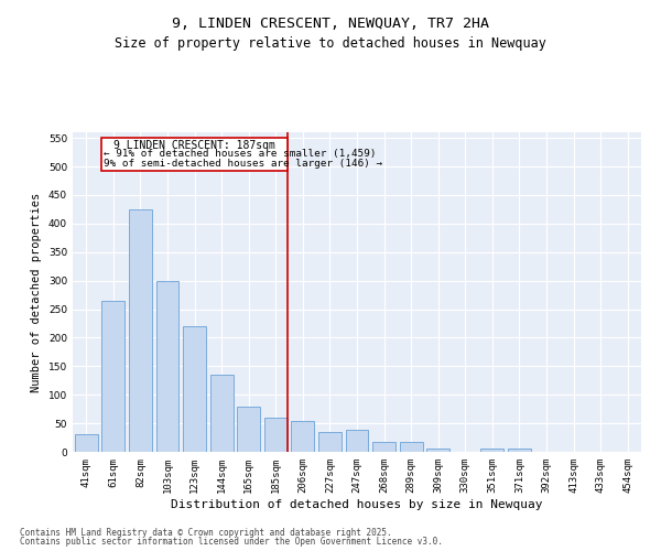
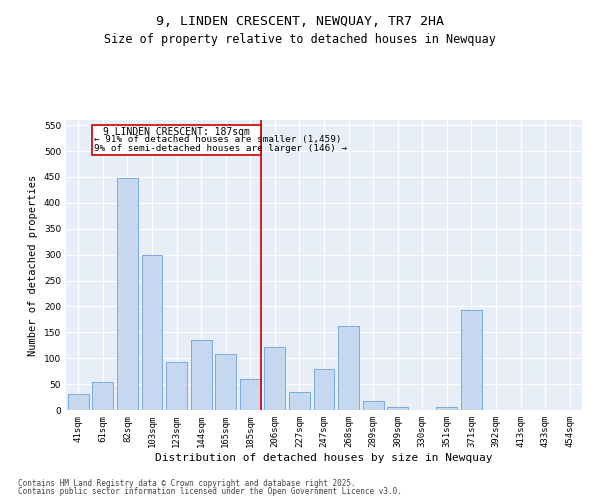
61sqm: 265 -> 54
82sqm: 425 -> 448
123sqm: 220 -> 92
165sqm: 80 -> 108
206sqm: 55 -> 122
247sqm: 38 -> 80
268sqm: 18 -> 162
371sqm: 5 -> 194
